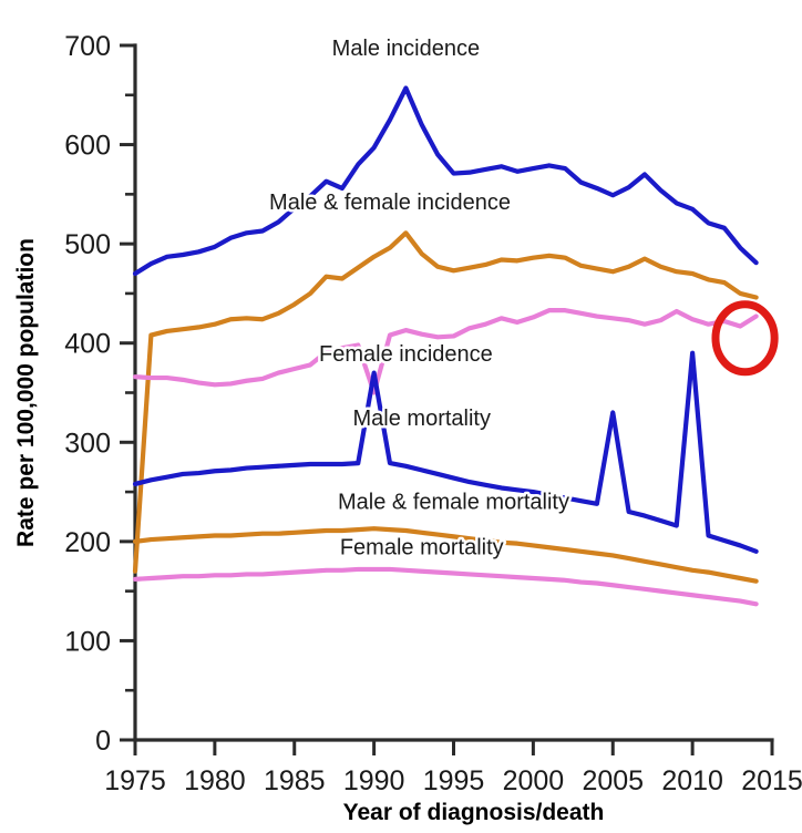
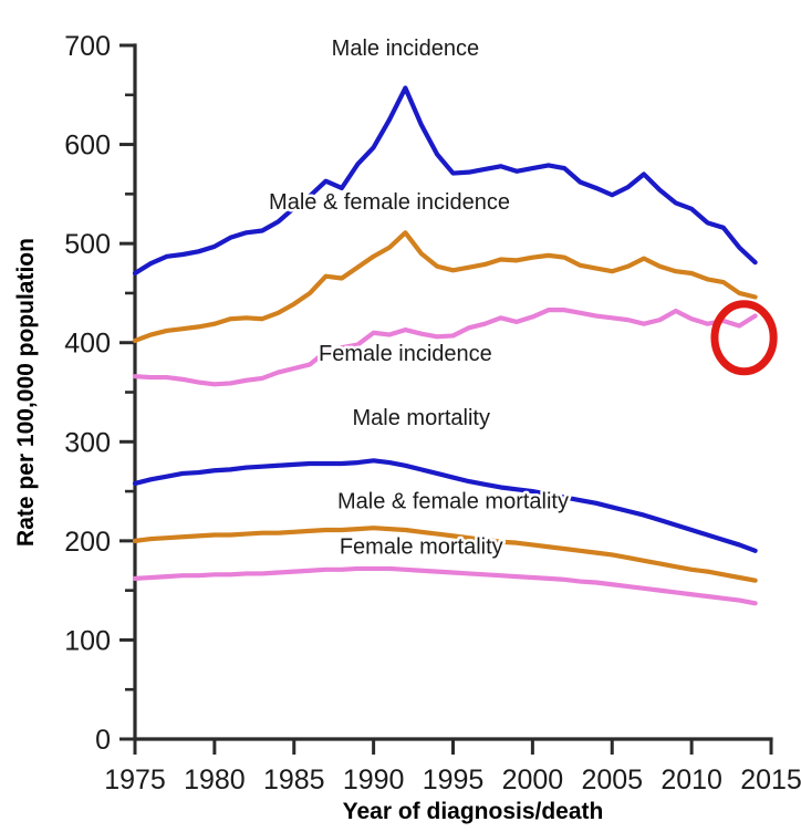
Male & female incidence/1975: 170 -> 400
Female incidence/1990: 350 -> 410
Male mortality/1990: 370 -> 280
Male mortality/2005: 330 -> 230
Male mortality/2010: 390 -> 210
